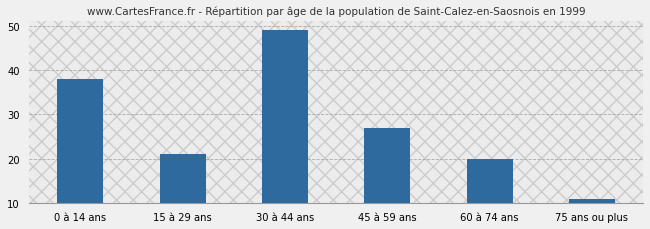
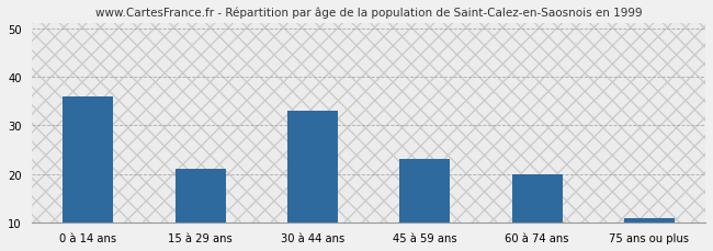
0 à 14 ans: 38 -> 36
30 à 44 ans: 49 -> 33
45 à 59 ans: 27 -> 23
